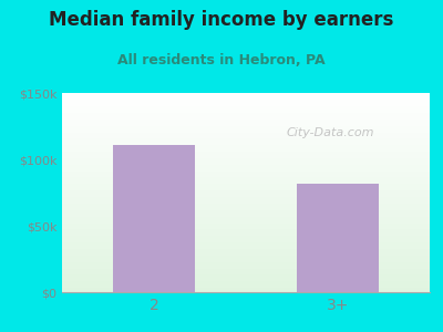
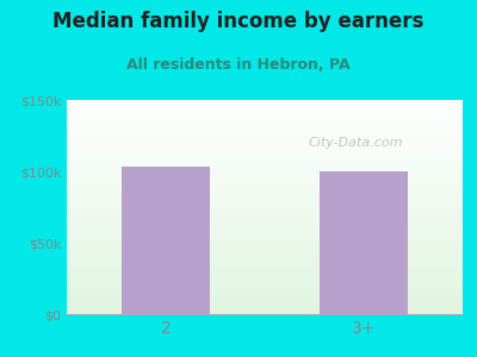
2: $111k -> $103k
3+: $82k -> $100k
